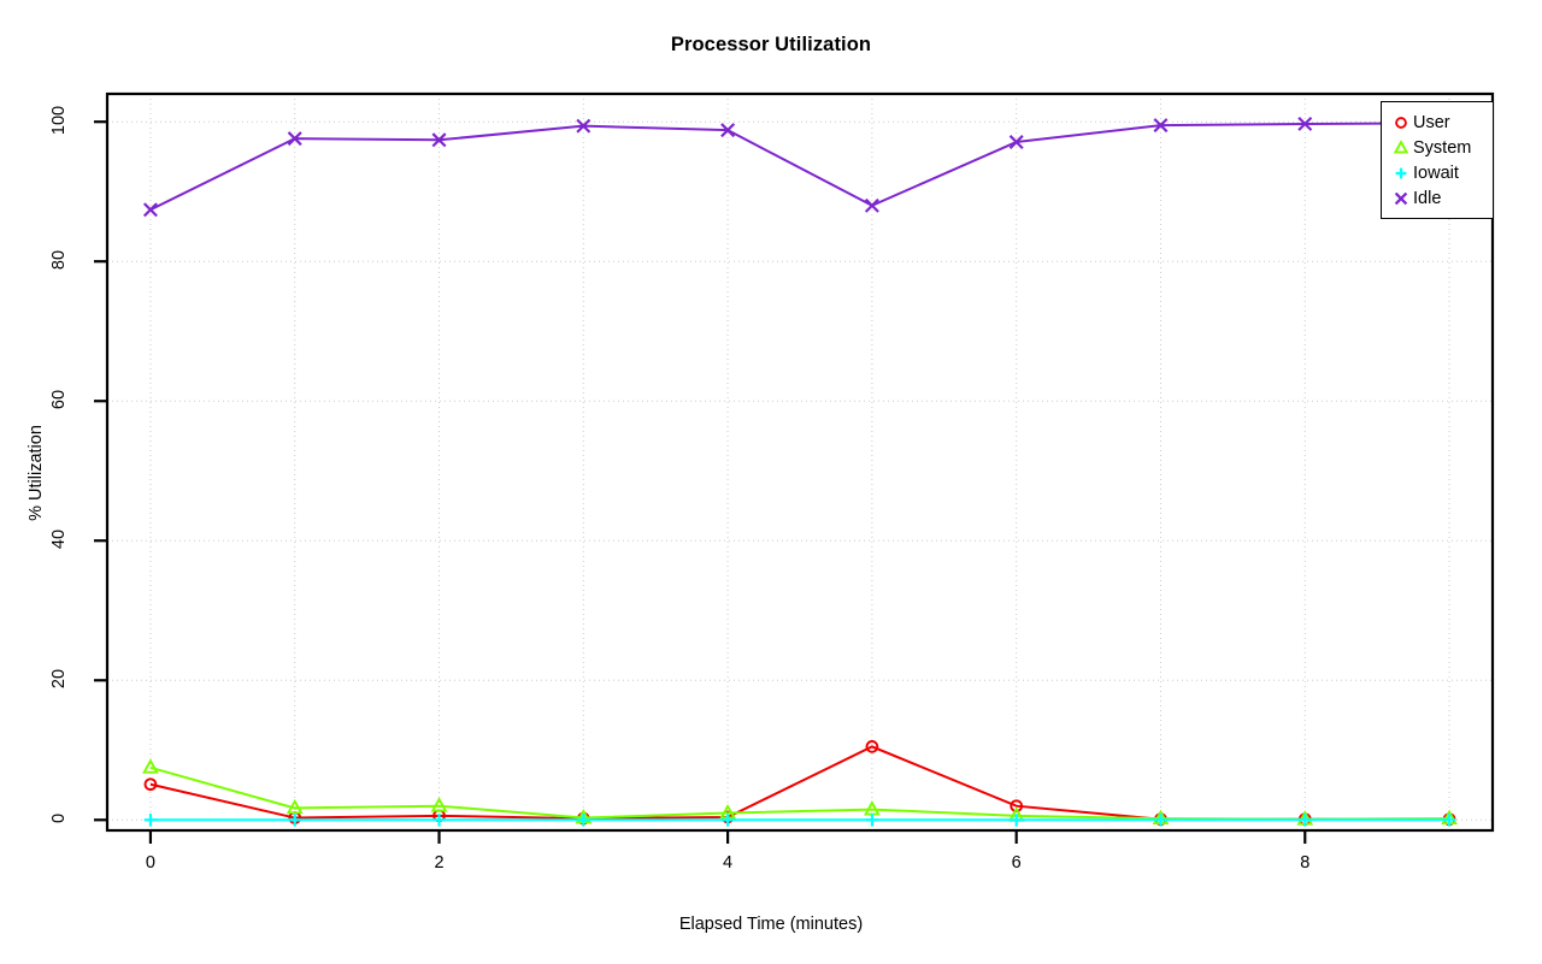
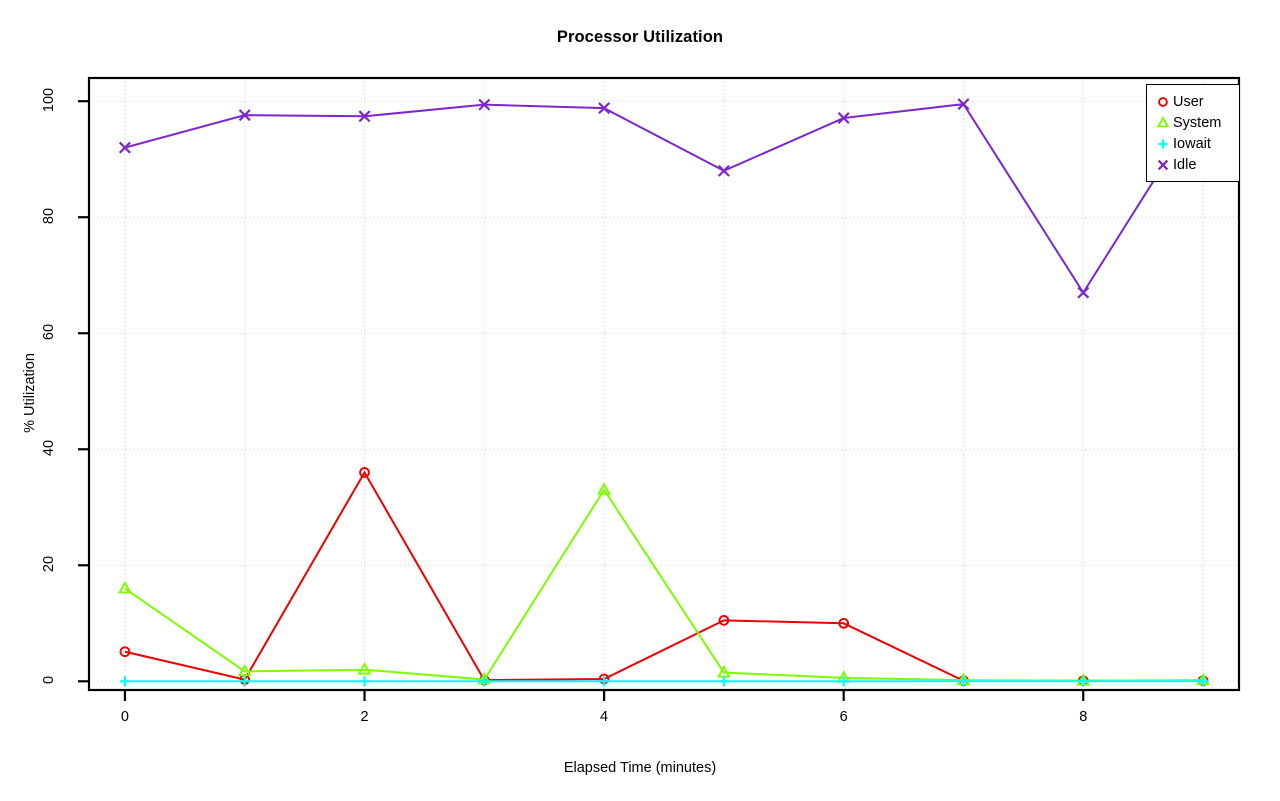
System/0: 8 -> 16
Idle/0: 87 -> 92
User/2: 1 -> 36
System/4: 1 -> 33
User/6: 2 -> 10
Idle/8: 100 -> 67
